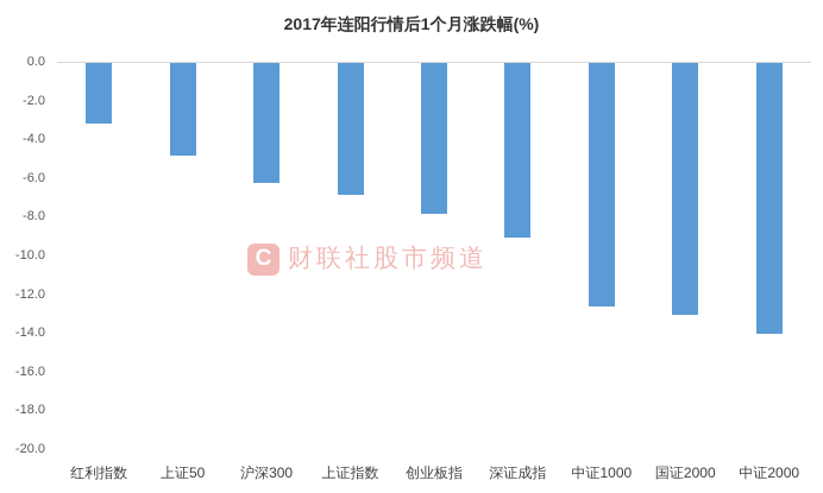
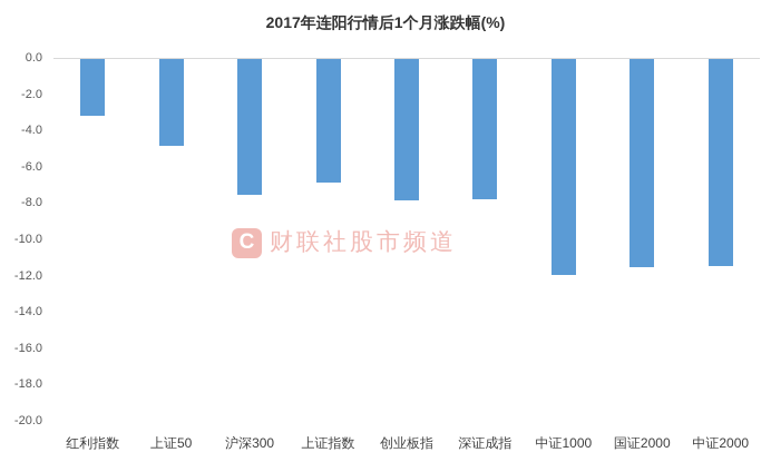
沪深300: -6.2 -> -7.5
深证成指: -9.0 -> -7.7
中证1000: -12.6 -> -11.9
国证2000: -13.0 -> -11.5
中证2000: -14.0 -> -11.4
